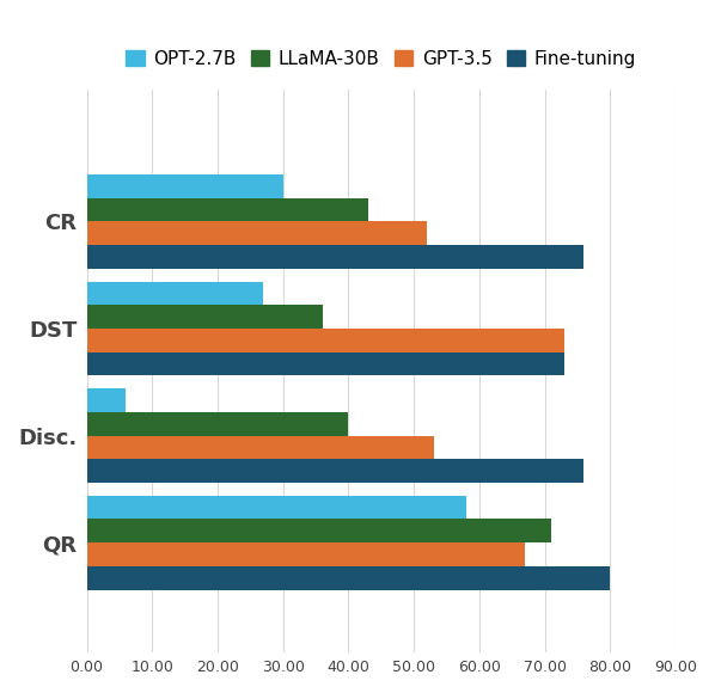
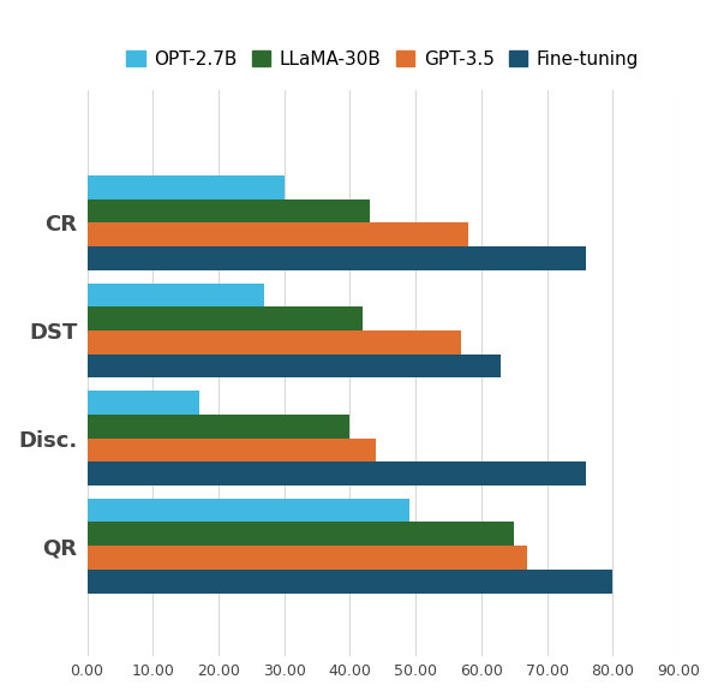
GPT-3.5/CR: 52 -> 58
LLaMA-30B/DST: 36 -> 42
GPT-3.5/DST: 73 -> 57
Fine-tuning/DST: 73 -> 63
OPT-2.7B/Disc.: 6 -> 17
GPT-3.5/Disc.: 53 -> 44
OPT-2.7B/QR: 58 -> 49
LLaMA-30B/QR: 71 -> 65
